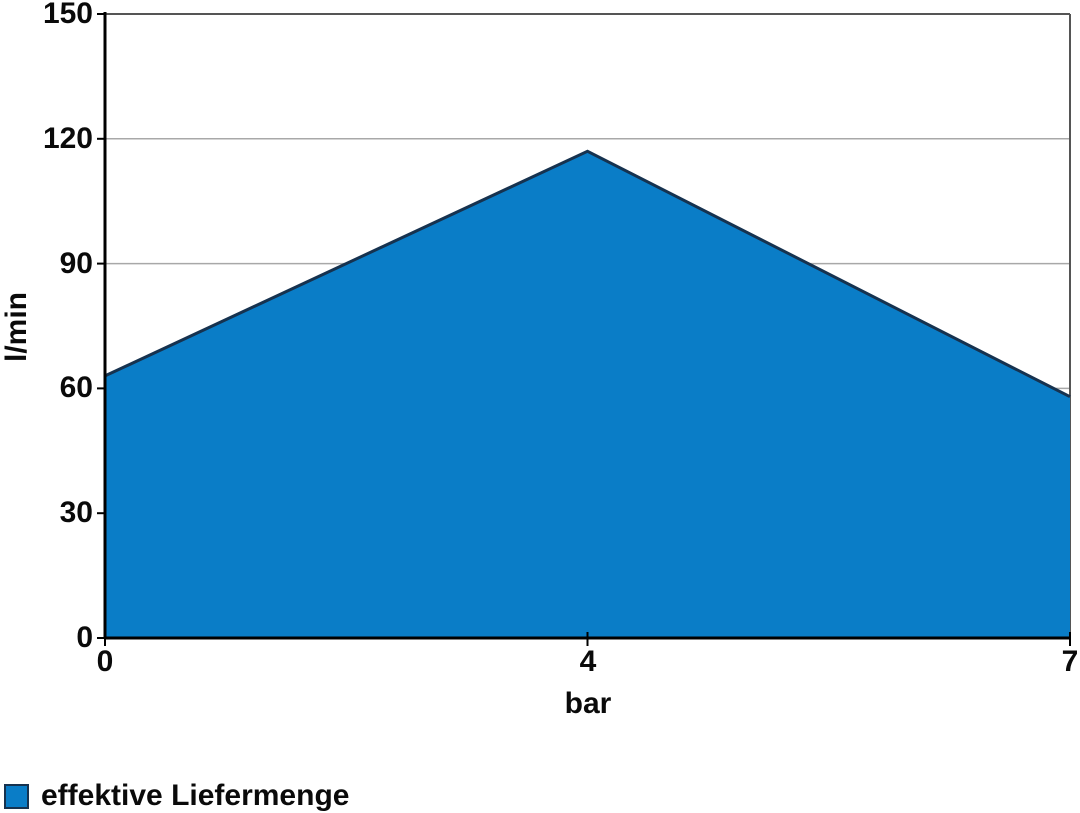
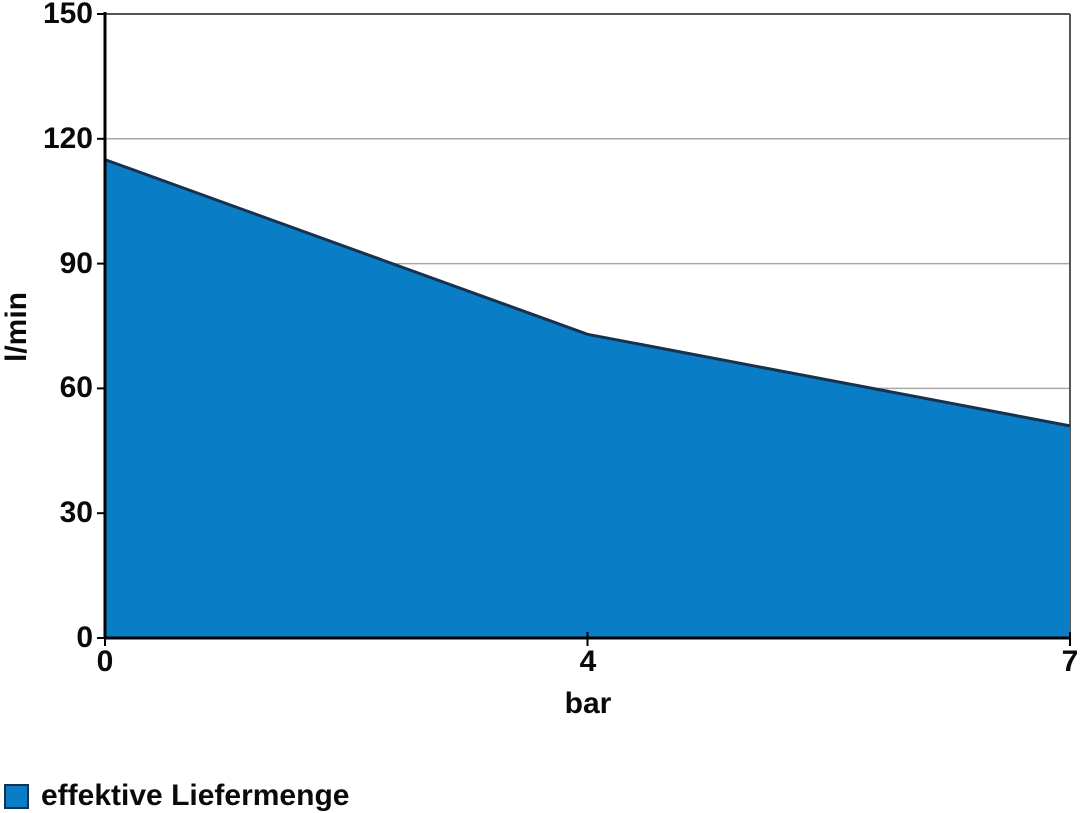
0: 63 -> 115
4: 117 -> 73
7: 58 -> 51
